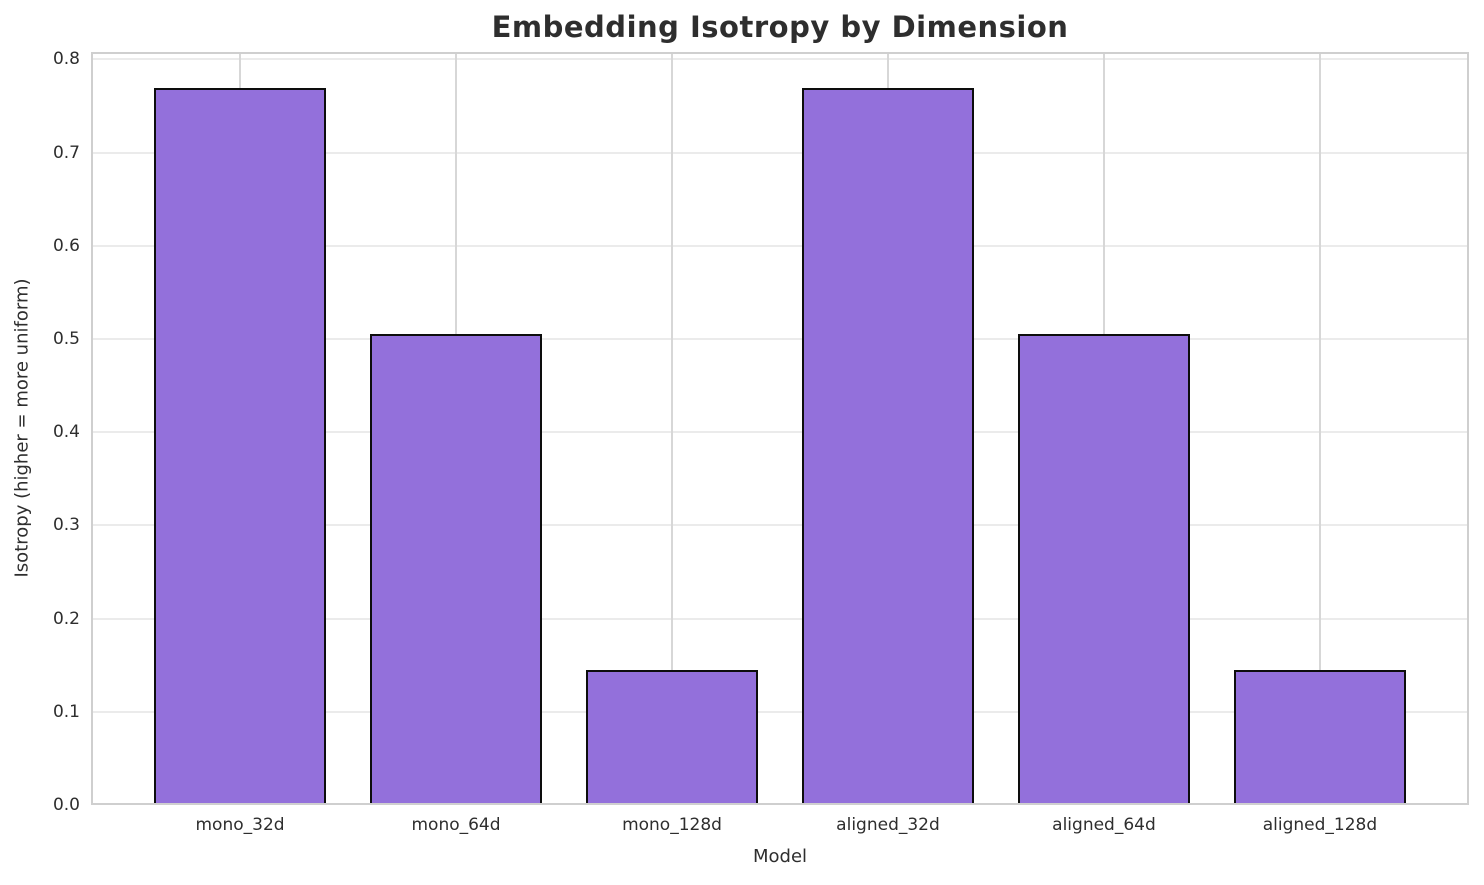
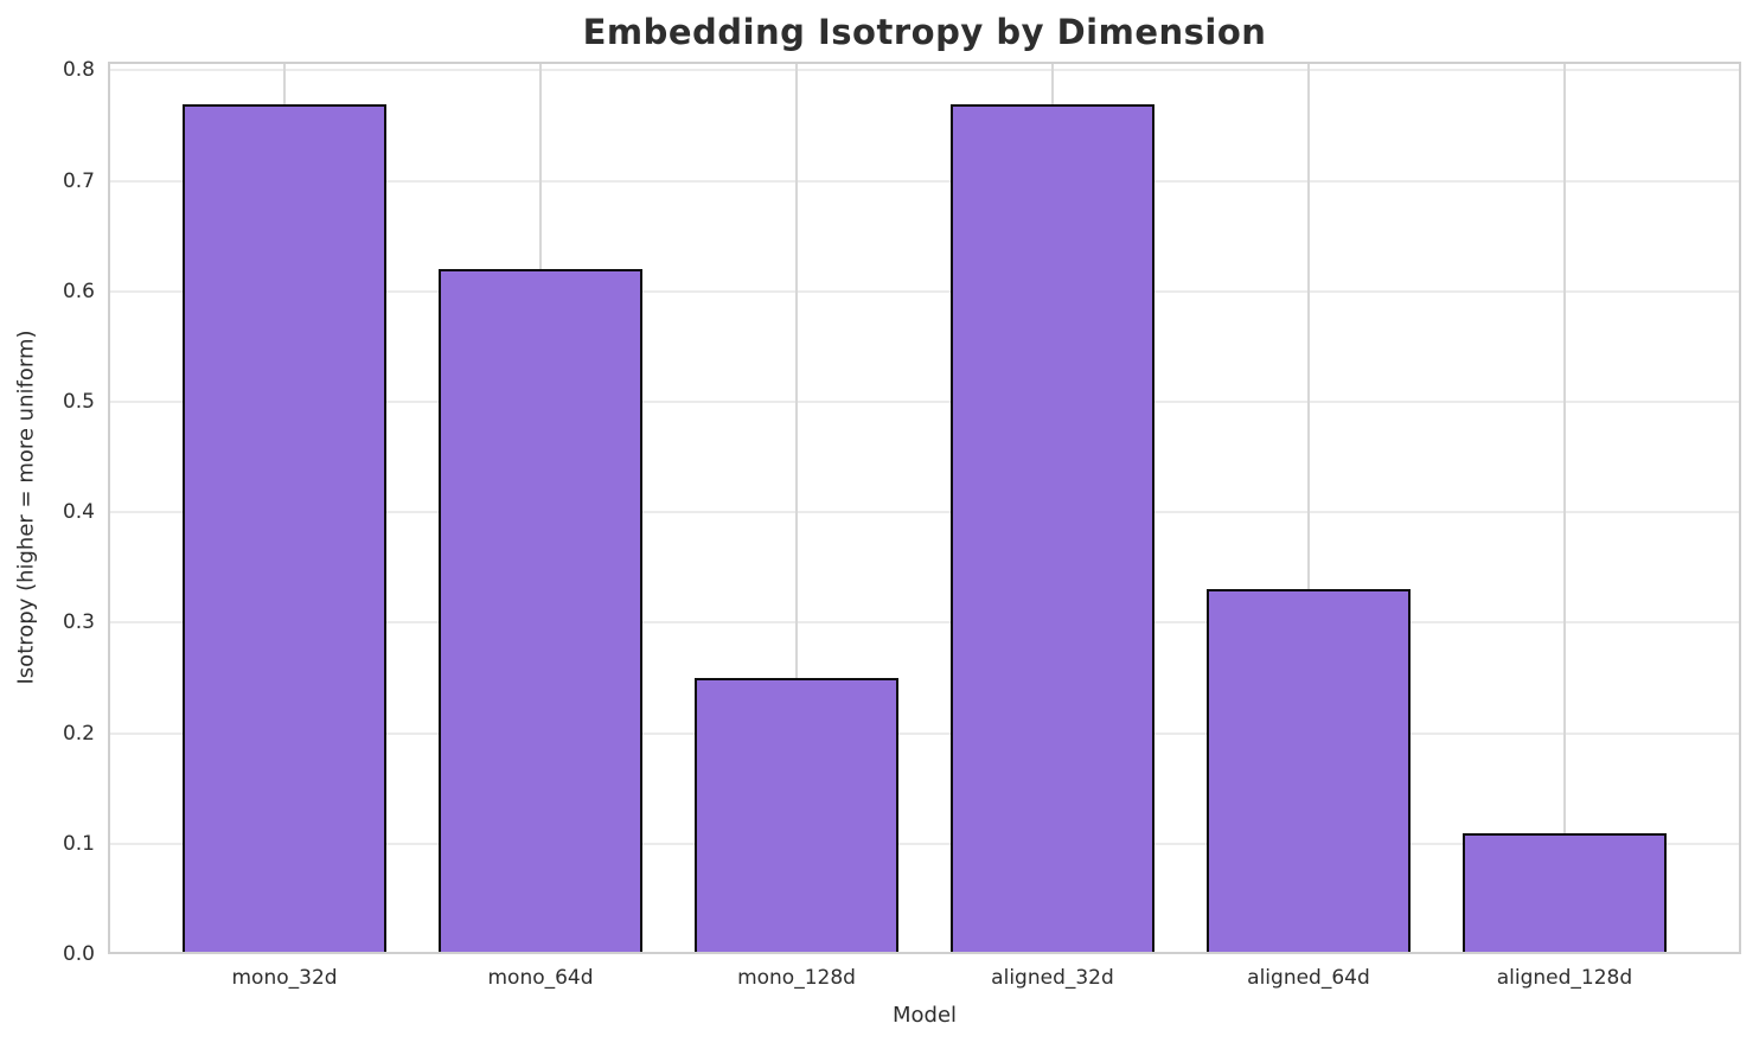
mono_64d: 0.51 -> 0.62
mono_128d: 0.14 -> 0.25
aligned_64d: 0.51 -> 0.33
aligned_128d: 0.14 -> 0.11
